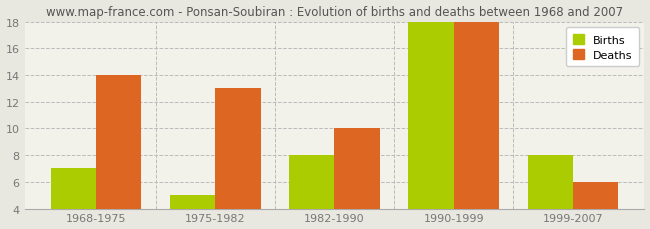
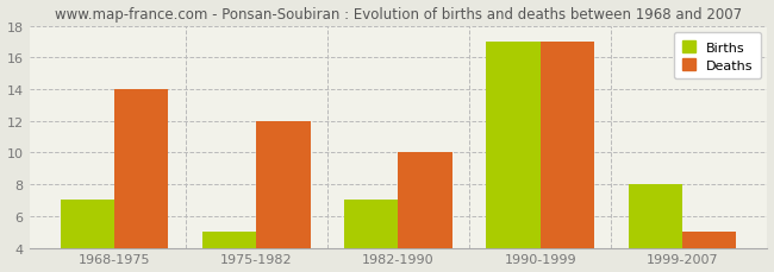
Deaths/1975-1982: 13 -> 12
Births/1982-1990: 8 -> 7
Births/1990-1999: 18 -> 17
Deaths/1990-1999: 18 -> 17
Deaths/1999-2007: 6 -> 5
